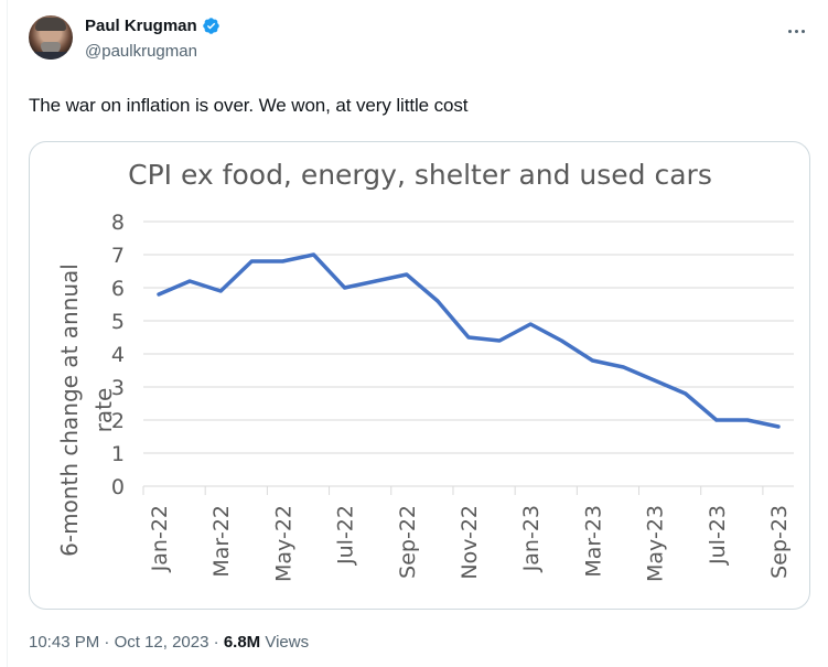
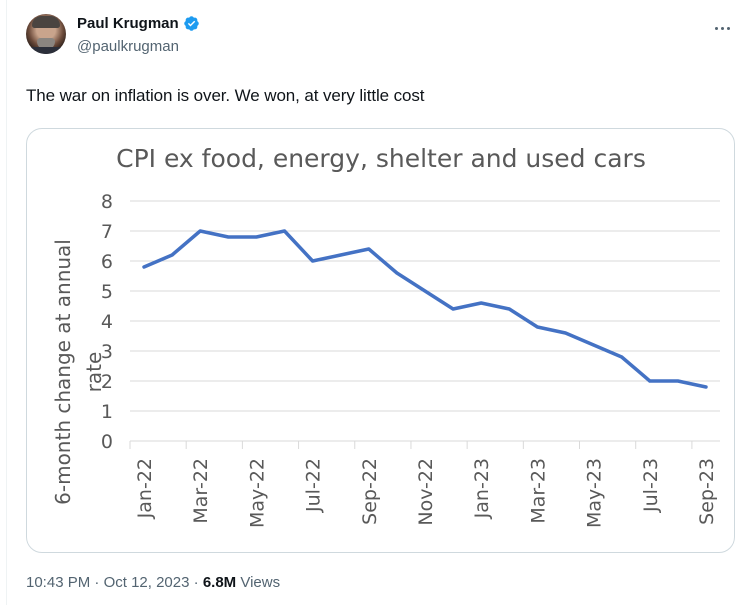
Mar-22: 5.9 -> 7.0
Nov-22: 4.5 -> 5.0
Jan-23: 4.9 -> 4.6
